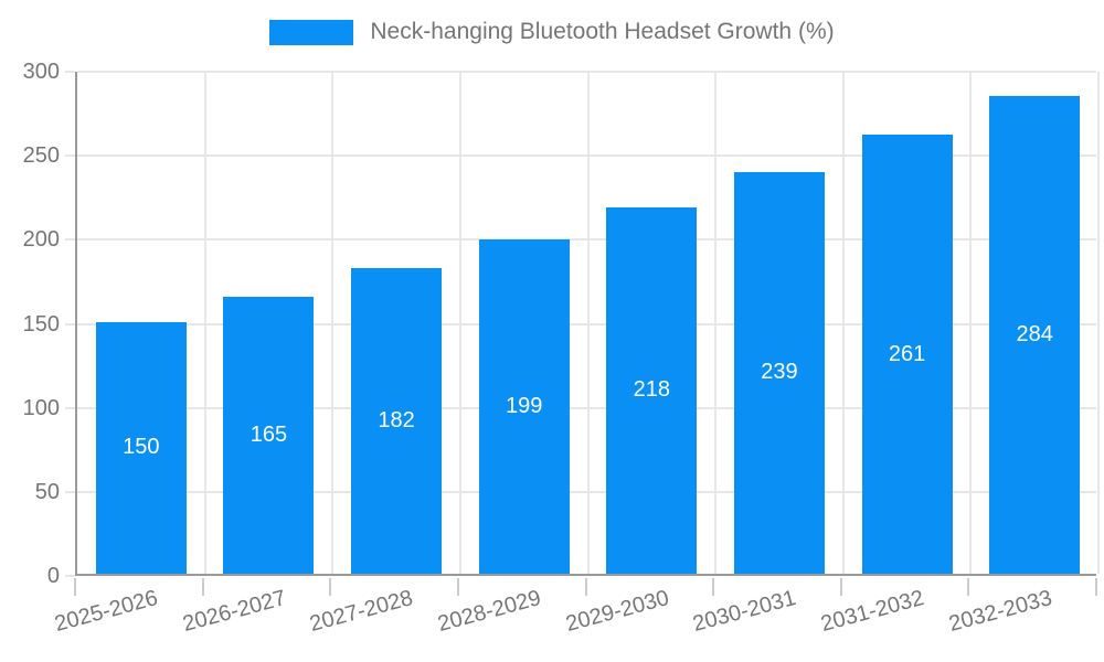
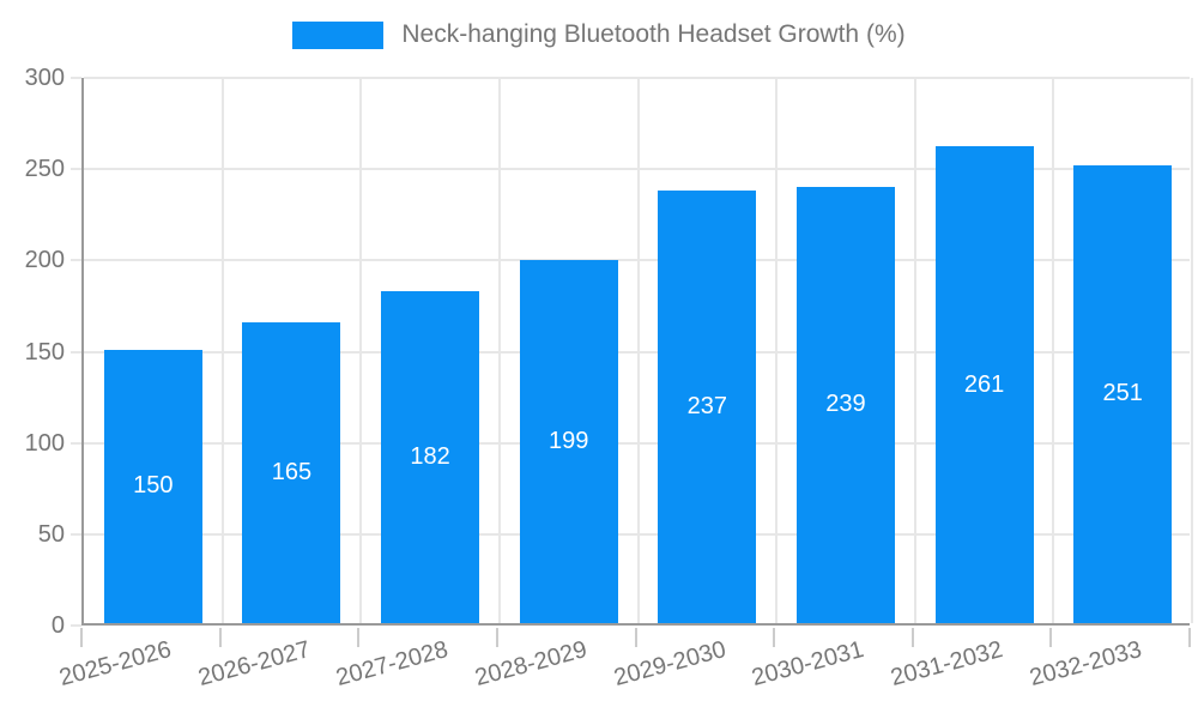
2029-2030: 218 -> 237
2032-2033: 284 -> 251
